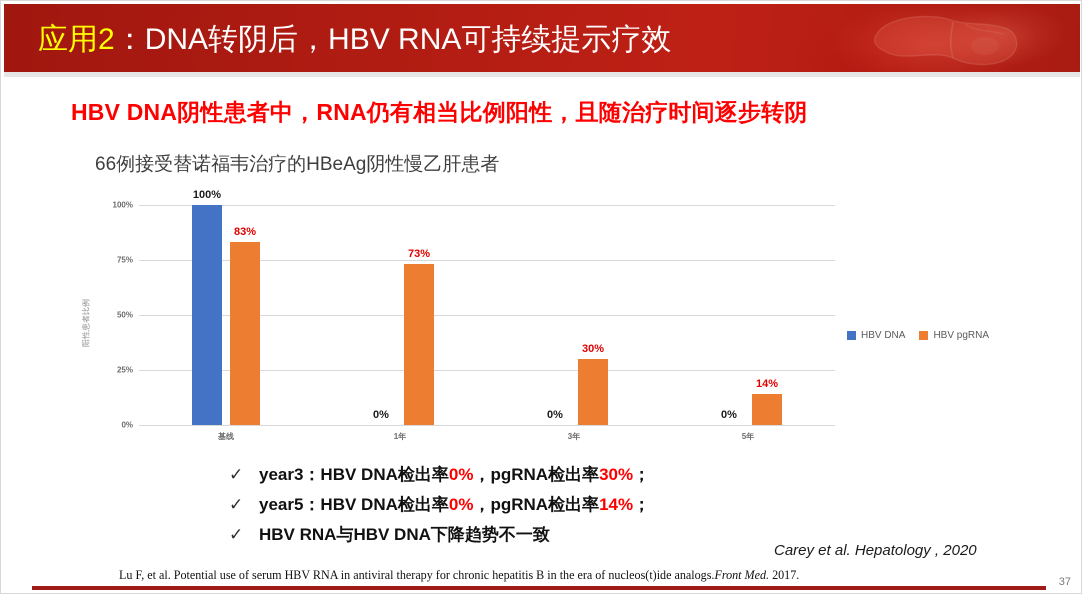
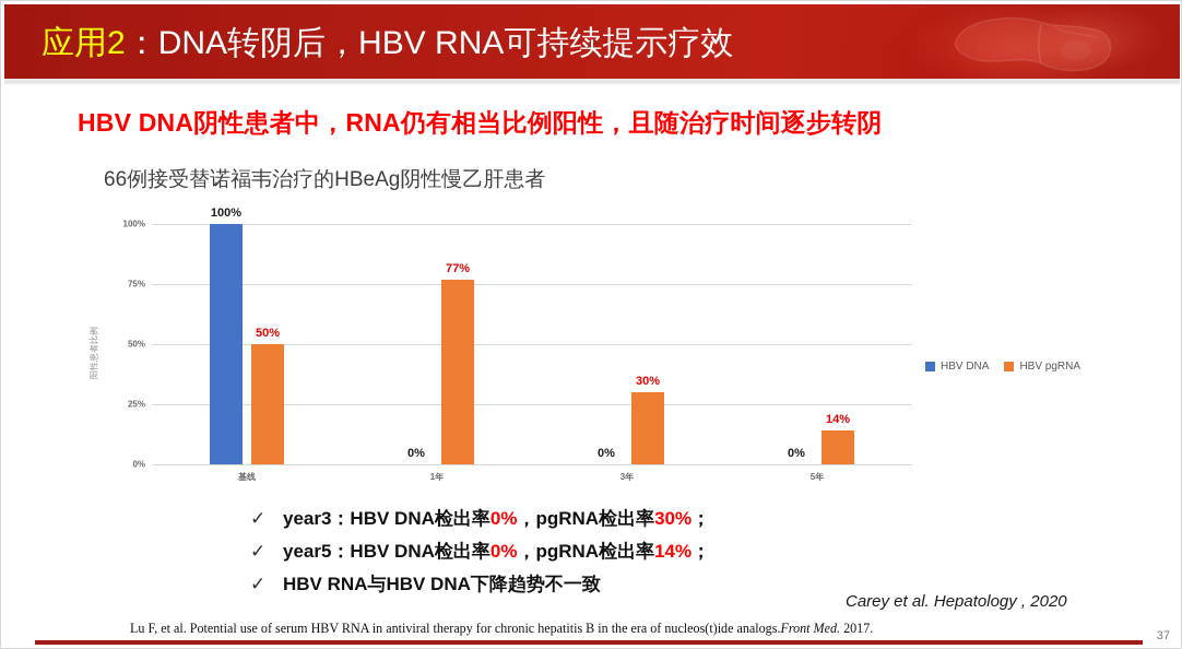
HBV pgRNA/基线: 83% -> 50%
HBV pgRNA/1年: 73% -> 77%
